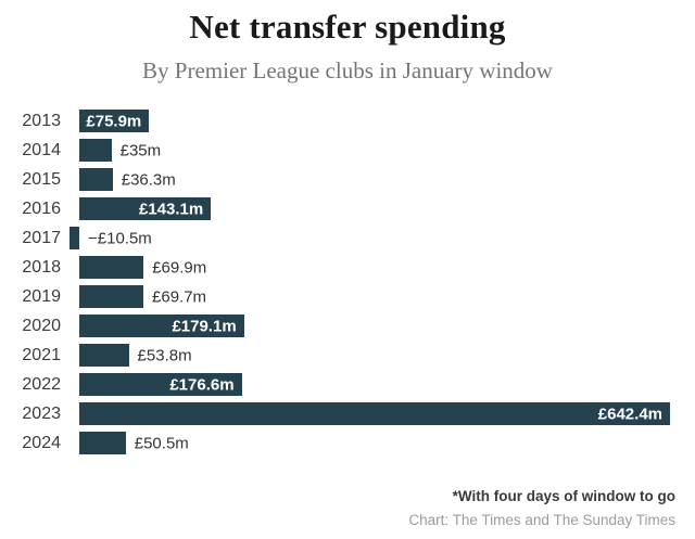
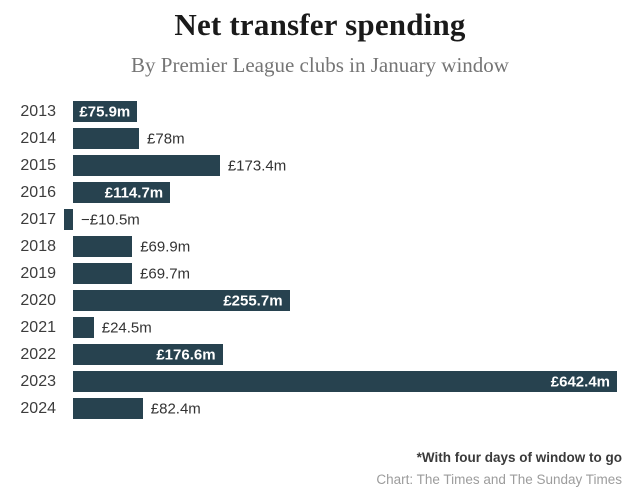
2014: £35m -> £78m
2015: £36.3m -> £173.4m
2016: £143.1m -> £114.7m
2020: £179.1m -> £255.7m
2021: £53.8m -> £24.5m
2024: £50.5m -> £82.4m
